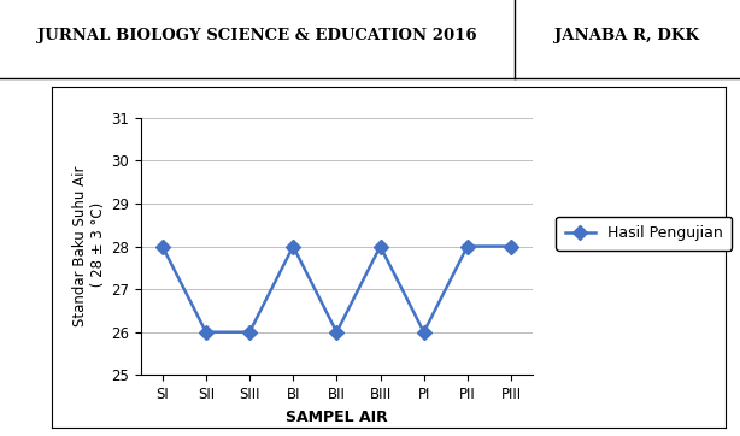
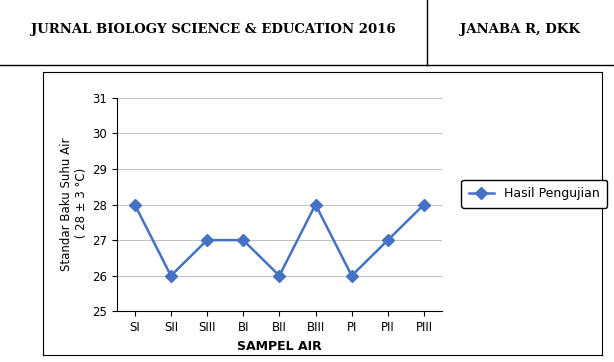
SIII: 26 -> 27
BI: 28 -> 27
PII: 28 -> 27
